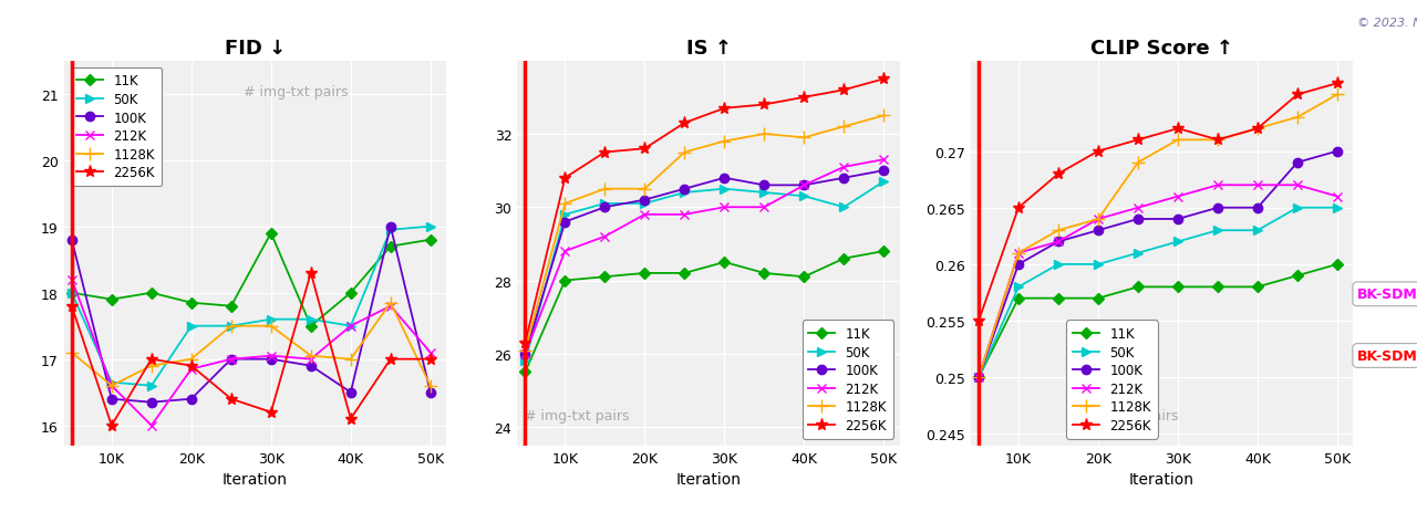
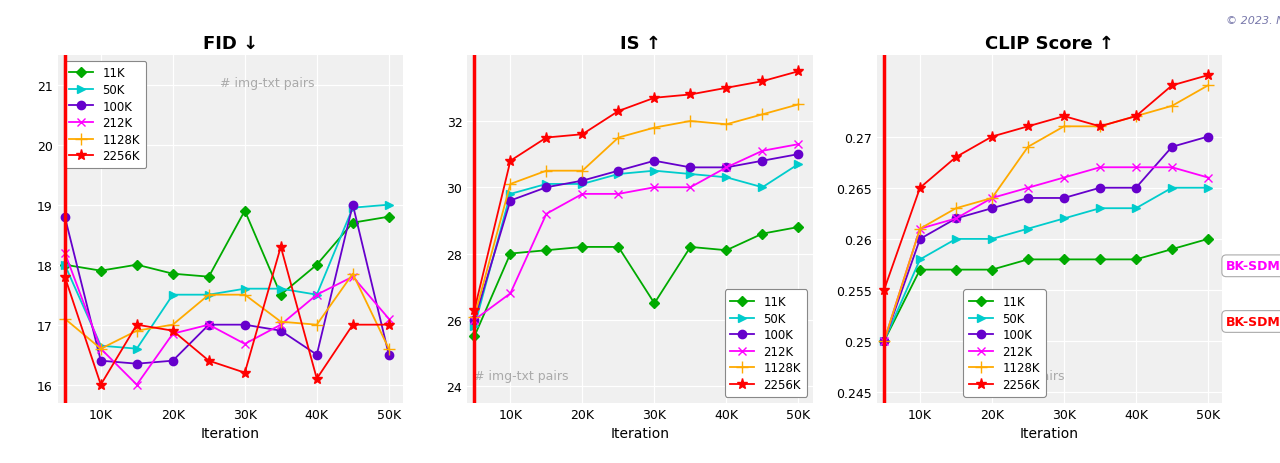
FID ↓/212K/30K: 17.05 -> 16.68
IS ↑/212K/10K: 28.8 -> 26.8
IS ↑/11K/30K: 28.5 -> 26.5
